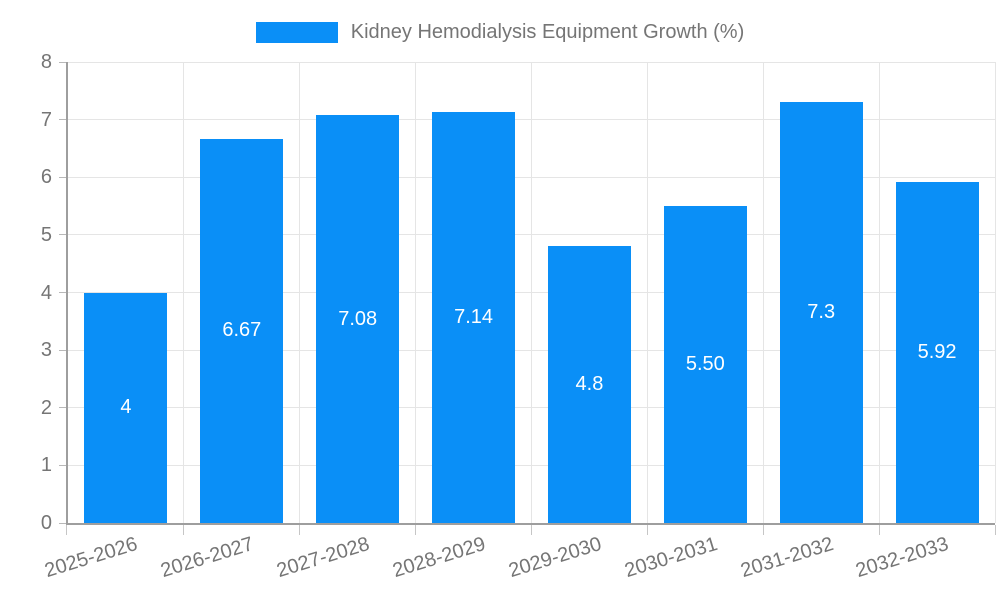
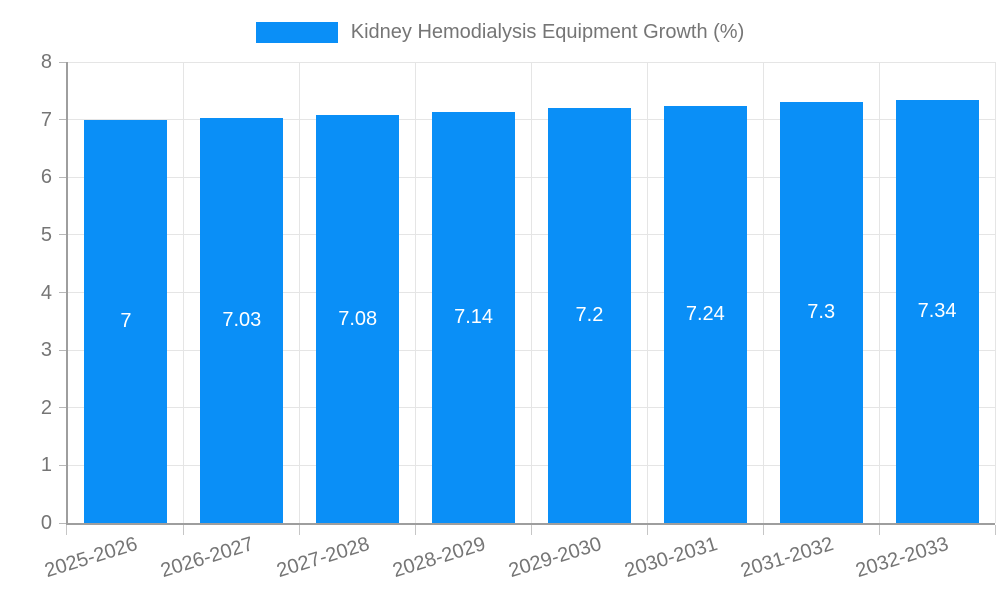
2025-2026: 4 -> 7
2026-2027: 6.67 -> 7.03
2029-2030: 4.8 -> 7.2
2030-2031: 5.50 -> 7.24
2032-2033: 5.92 -> 7.34
